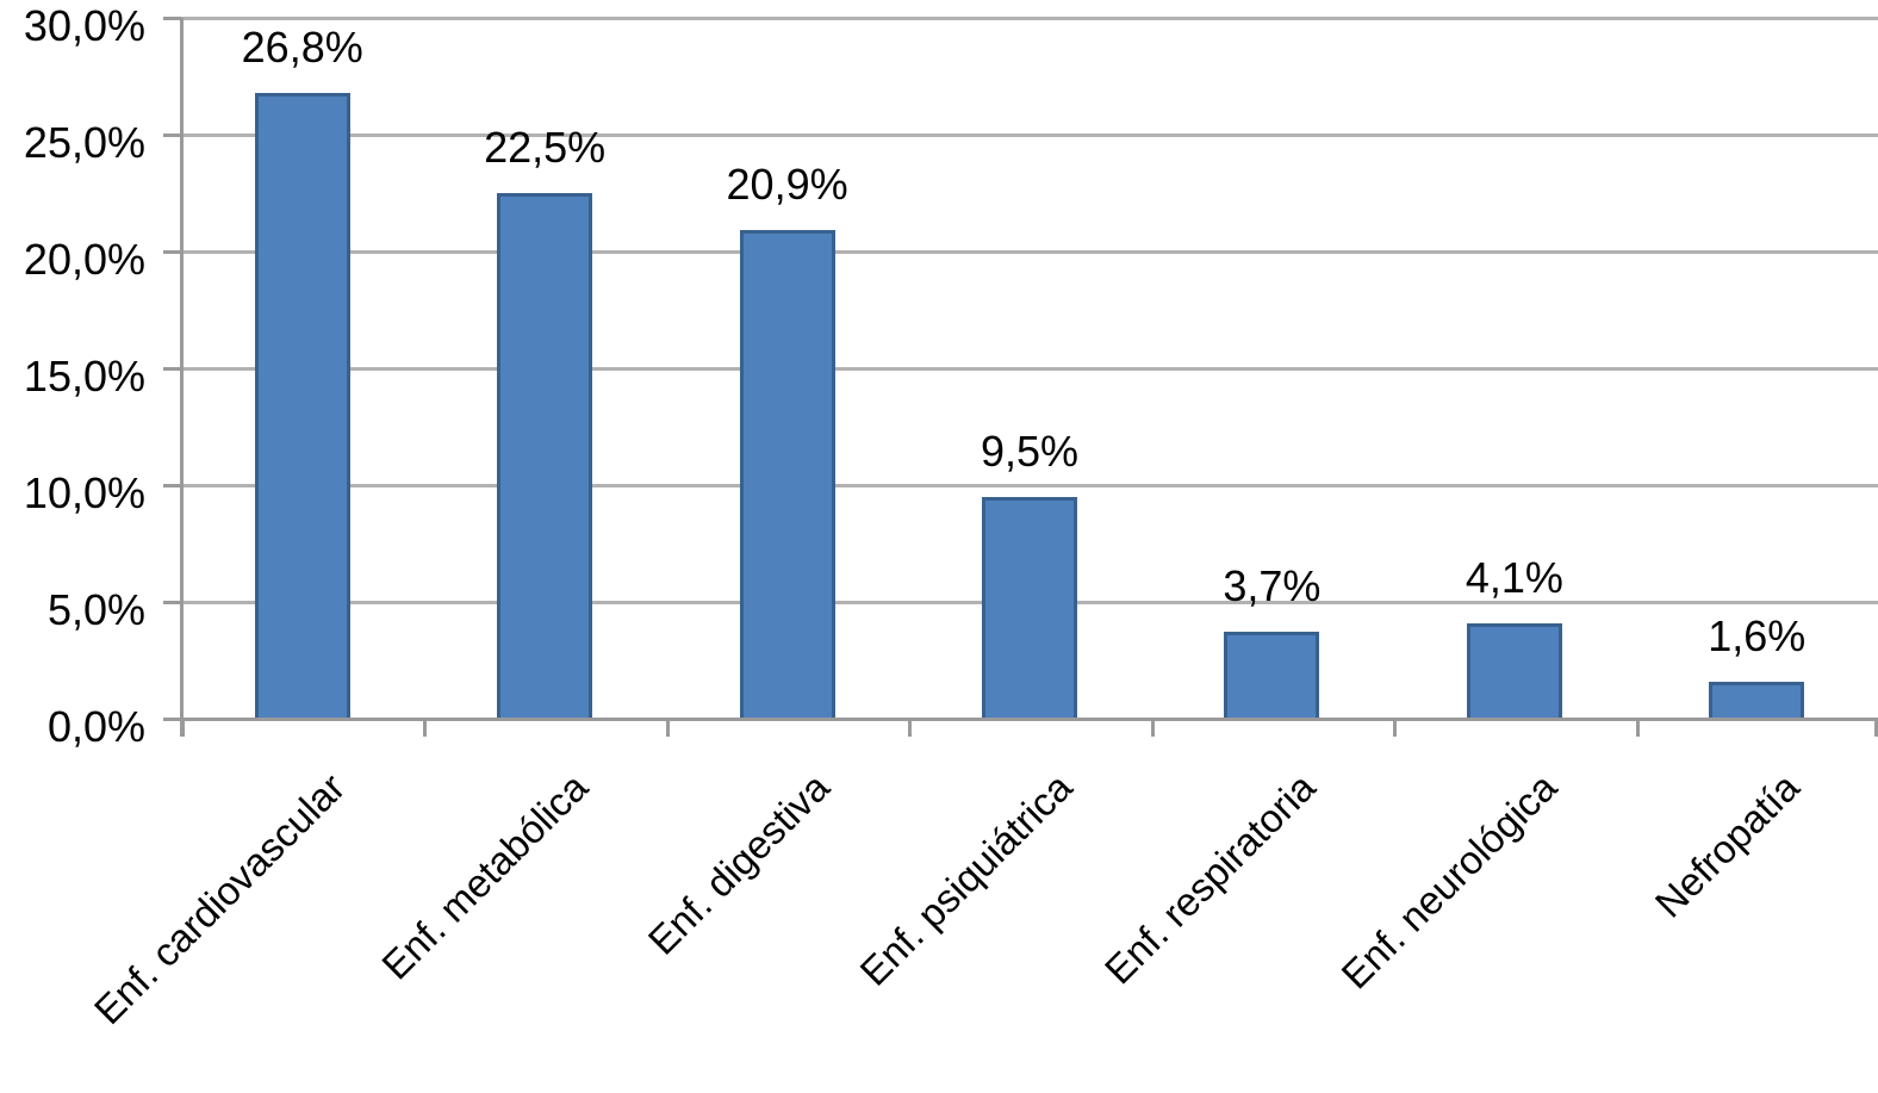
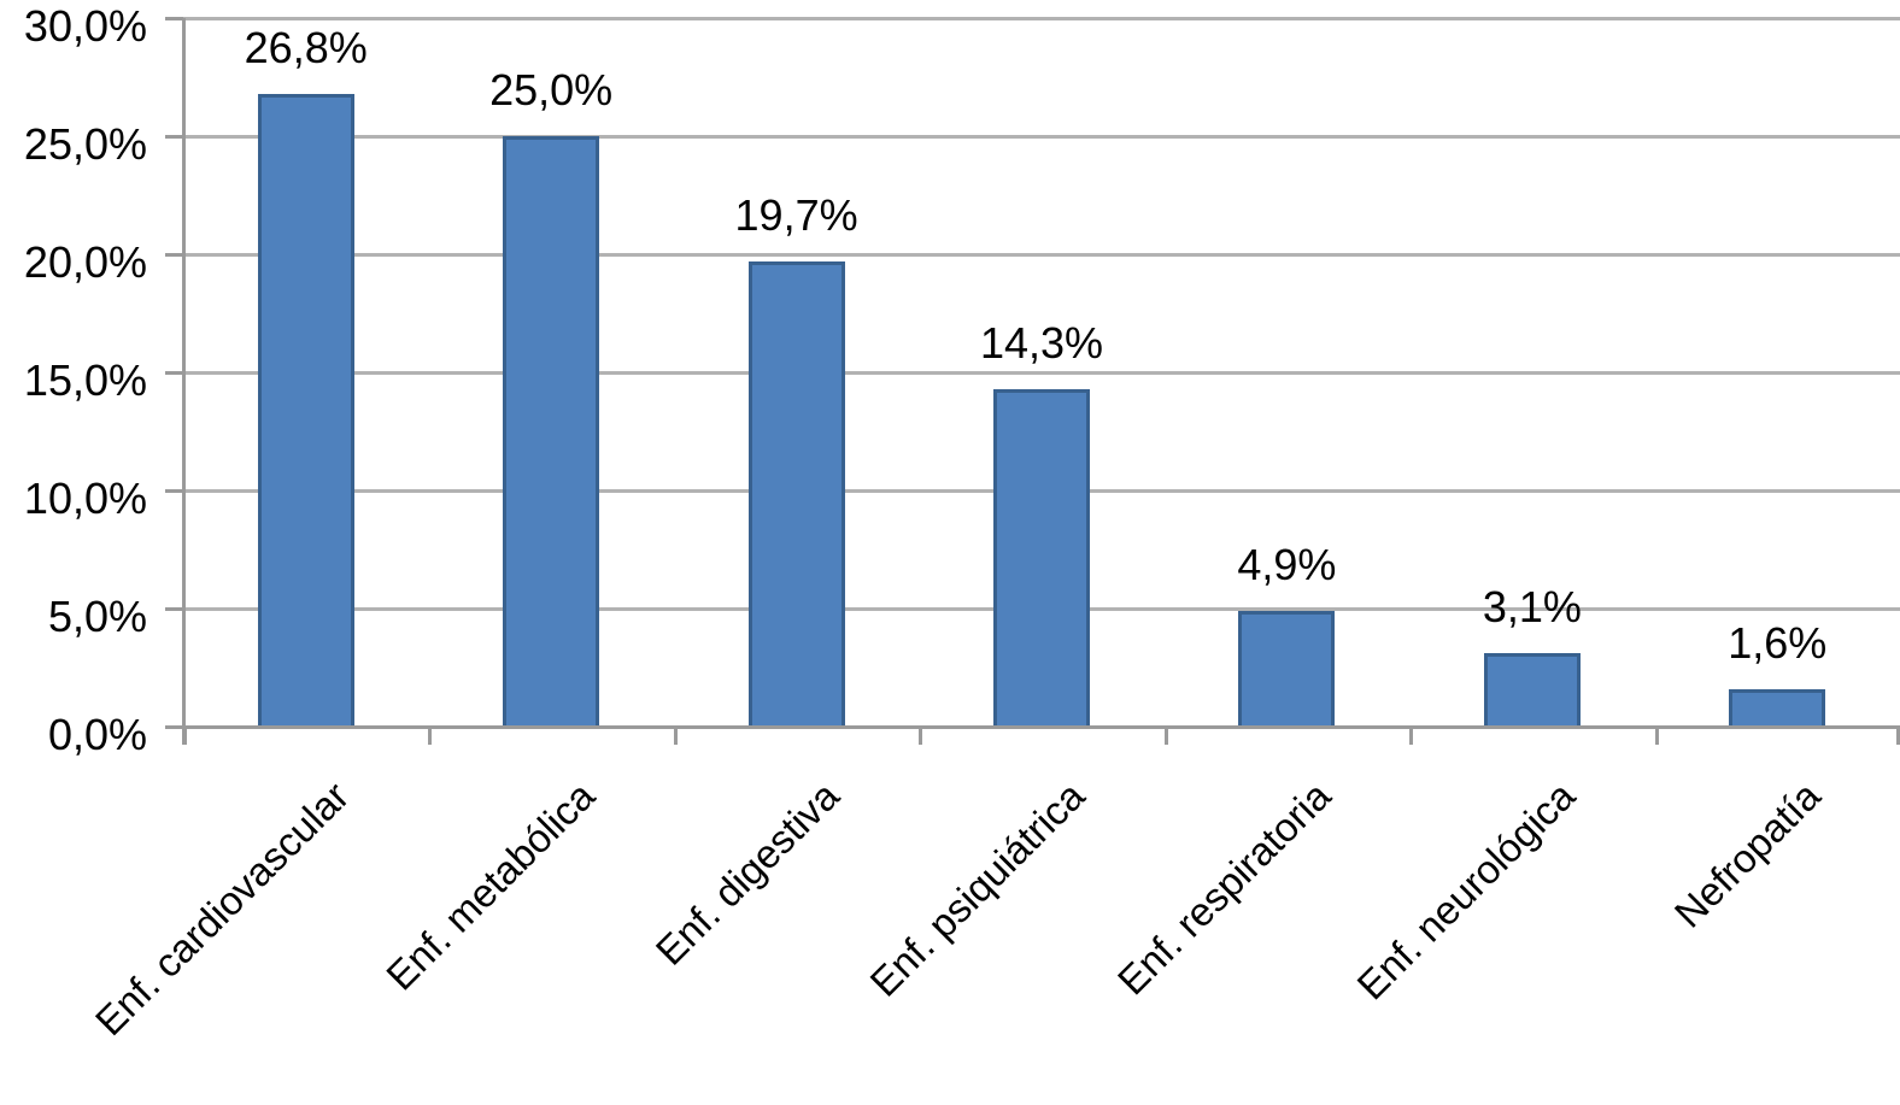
Enf. metabólica: 22,5% -> 25,0%
Enf. digestiva: 20,9% -> 19,7%
Enf. psiquiátrica: 9,5% -> 14,3%
Enf. respiratoria: 3,7% -> 4,9%
Enf. neurológica: 4,1% -> 3,1%
